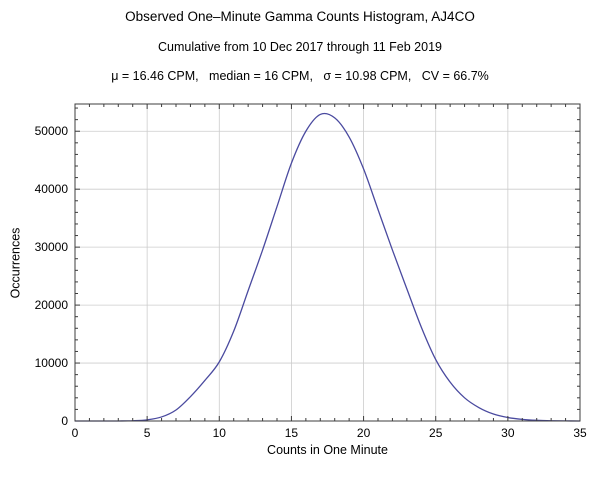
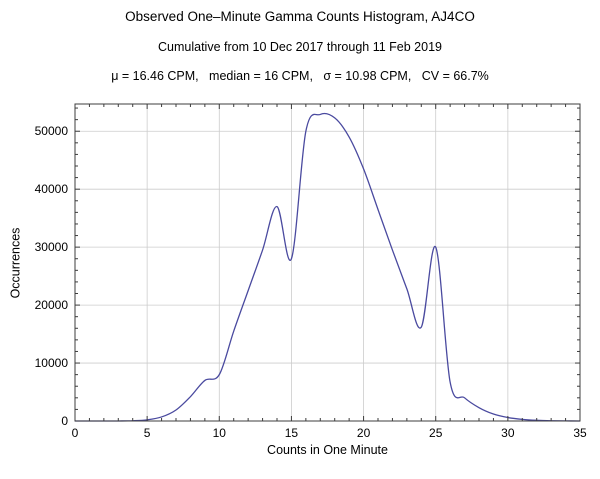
10: 10000 -> 8000
15: 44000 -> 28000
25: 11000 -> 30000
